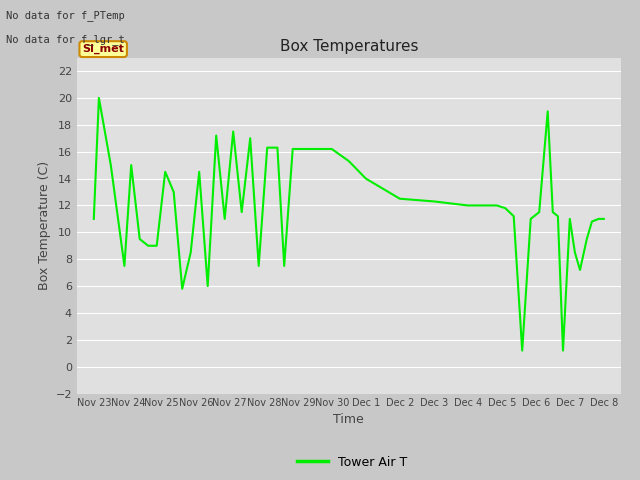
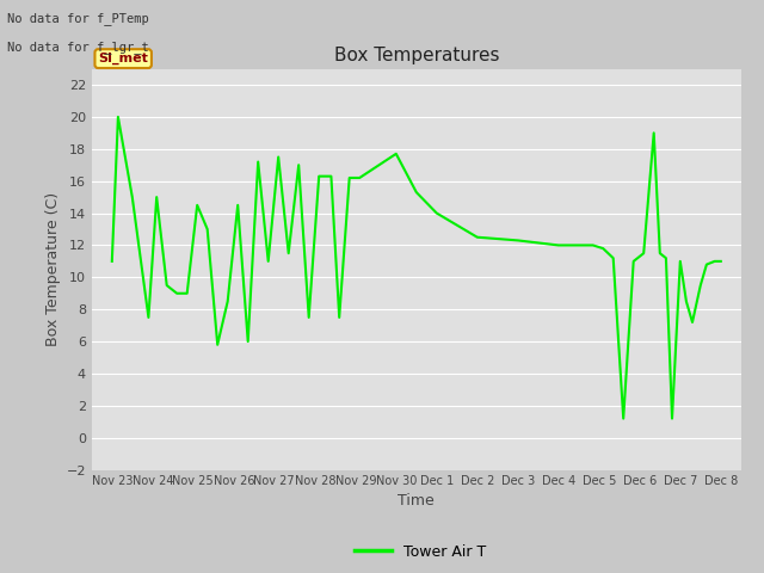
Nov 30: 16.2 -> 17.7
